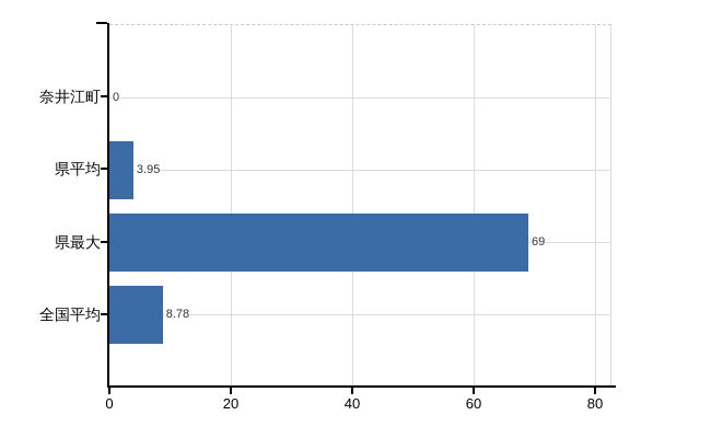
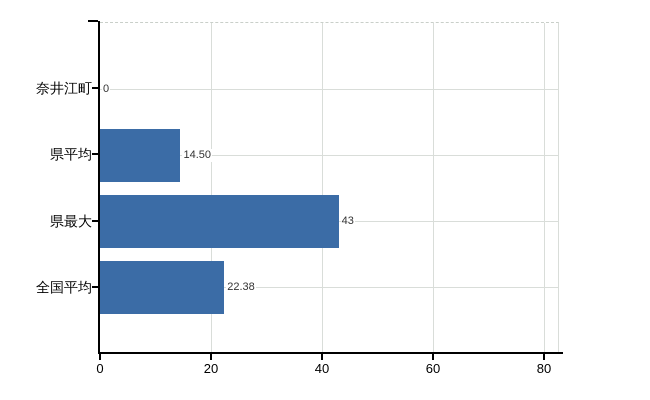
県平均: 3.95 -> 14.50
県最大: 69 -> 43
全国平均: 8.78 -> 22.38
